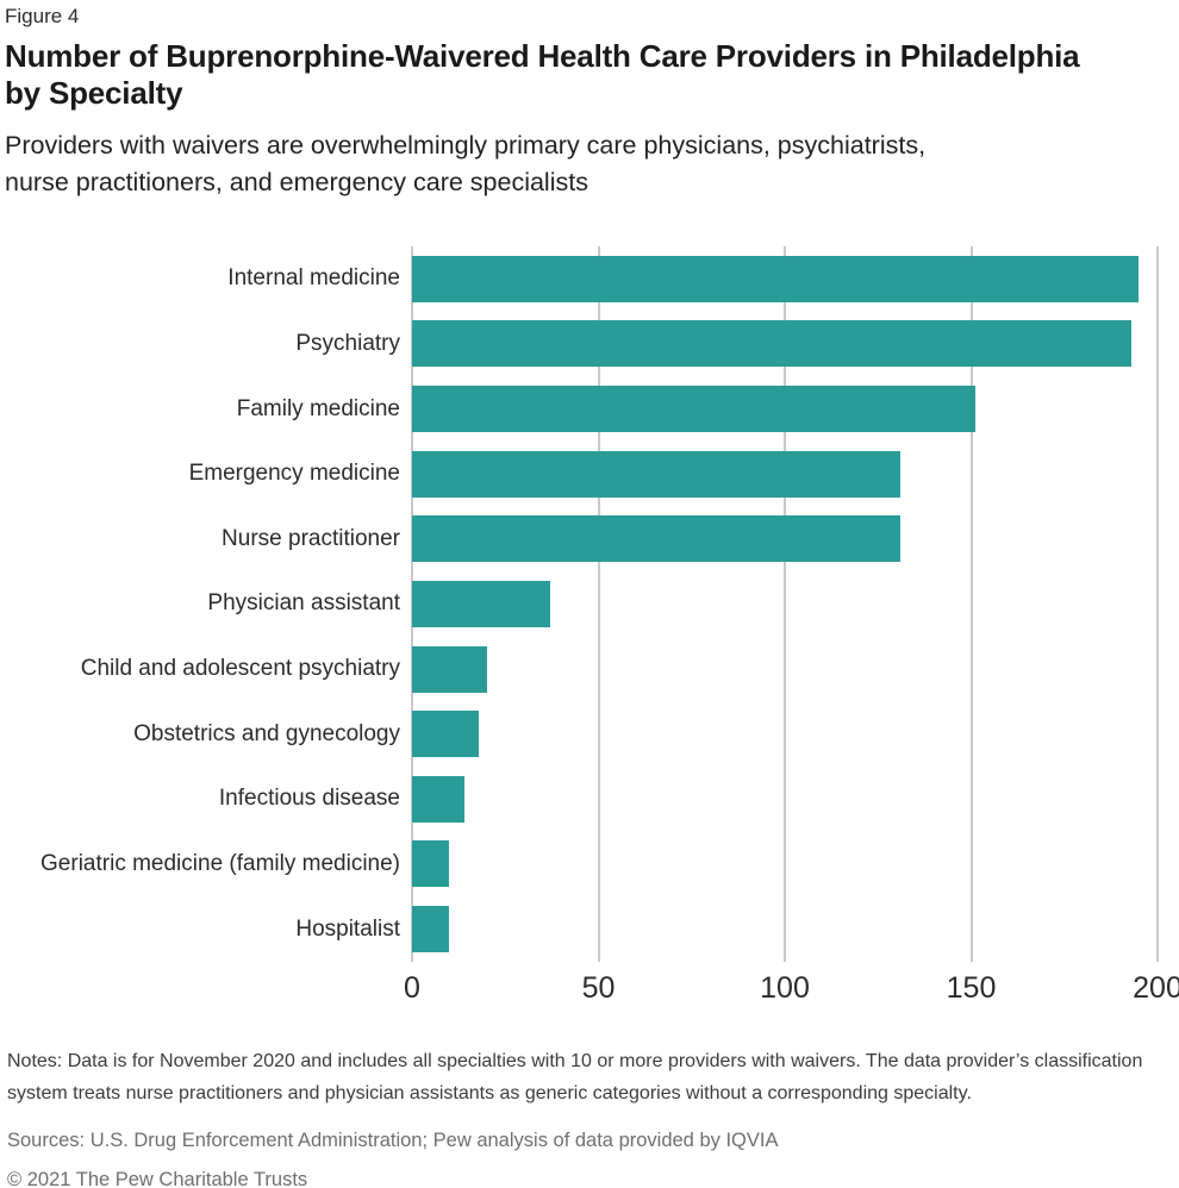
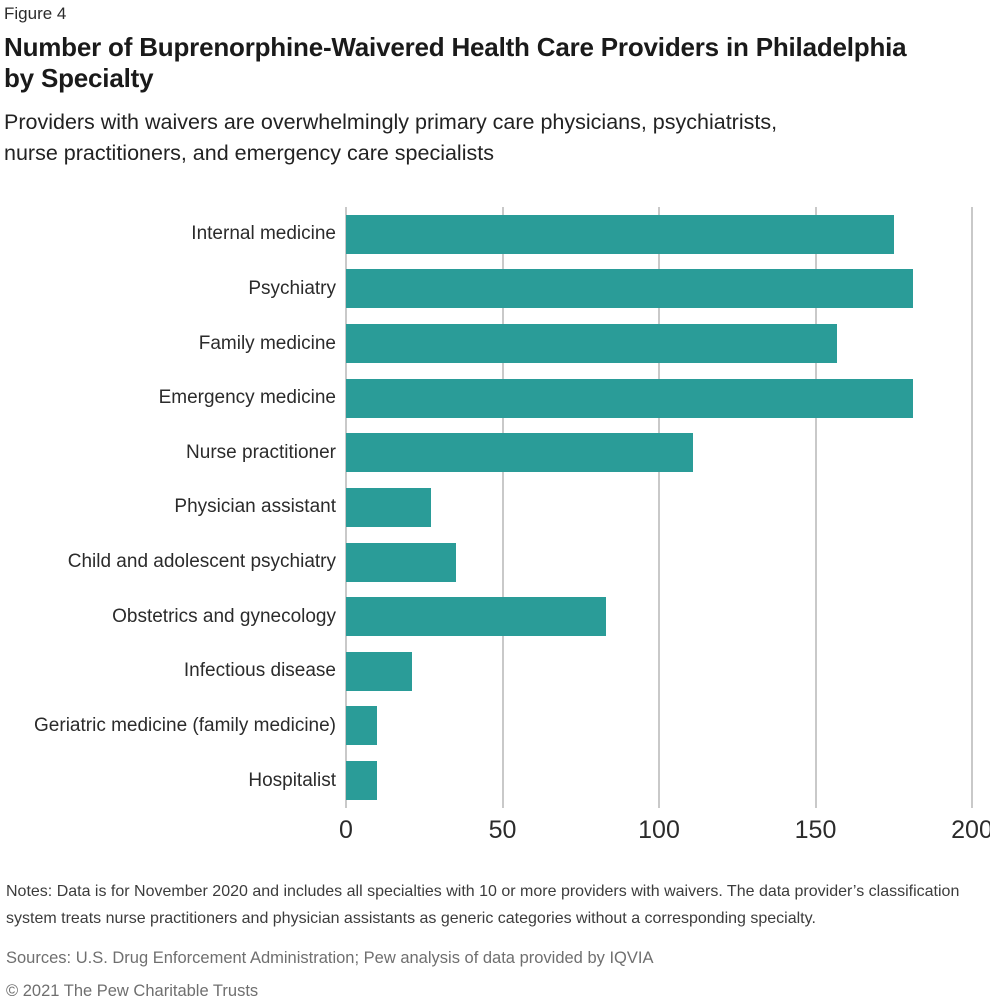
Internal medicine: 195 -> 175
Psychiatry: 193 -> 181
Family medicine: 151 -> 157
Emergency medicine: 131 -> 181
Nurse practitioner: 131 -> 111
Physician assistant: 37 -> 27
Child and adolescent psychiatry: 20 -> 35
Obstetrics and gynecology: 18 -> 83
Infectious disease: 14 -> 21
